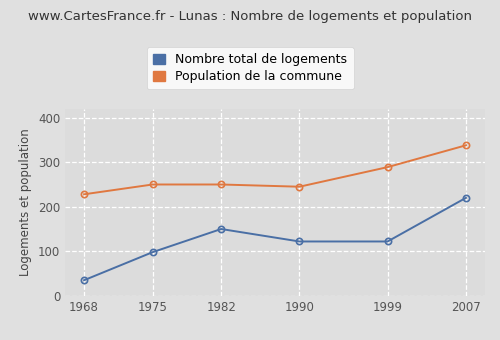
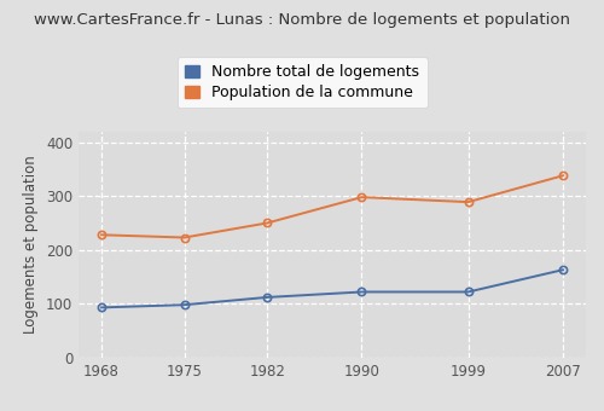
Nombre total de logements/1968: 35 -> 93
Population de la commune/1975: 250 -> 223
Nombre total de logements/1982: 150 -> 112
Population de la commune/1990: 245 -> 298
Nombre total de logements/2007: 220 -> 163
